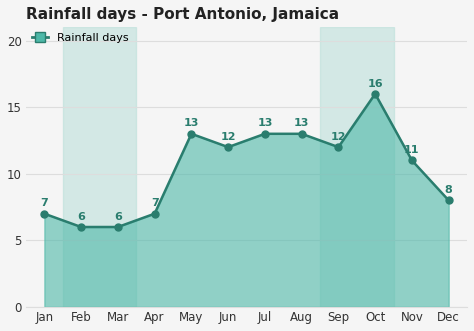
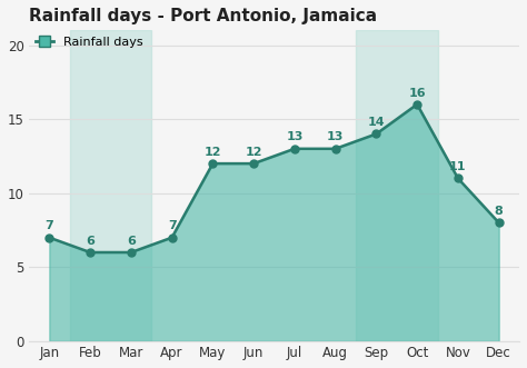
May: 13 -> 12
Sep: 12 -> 14
